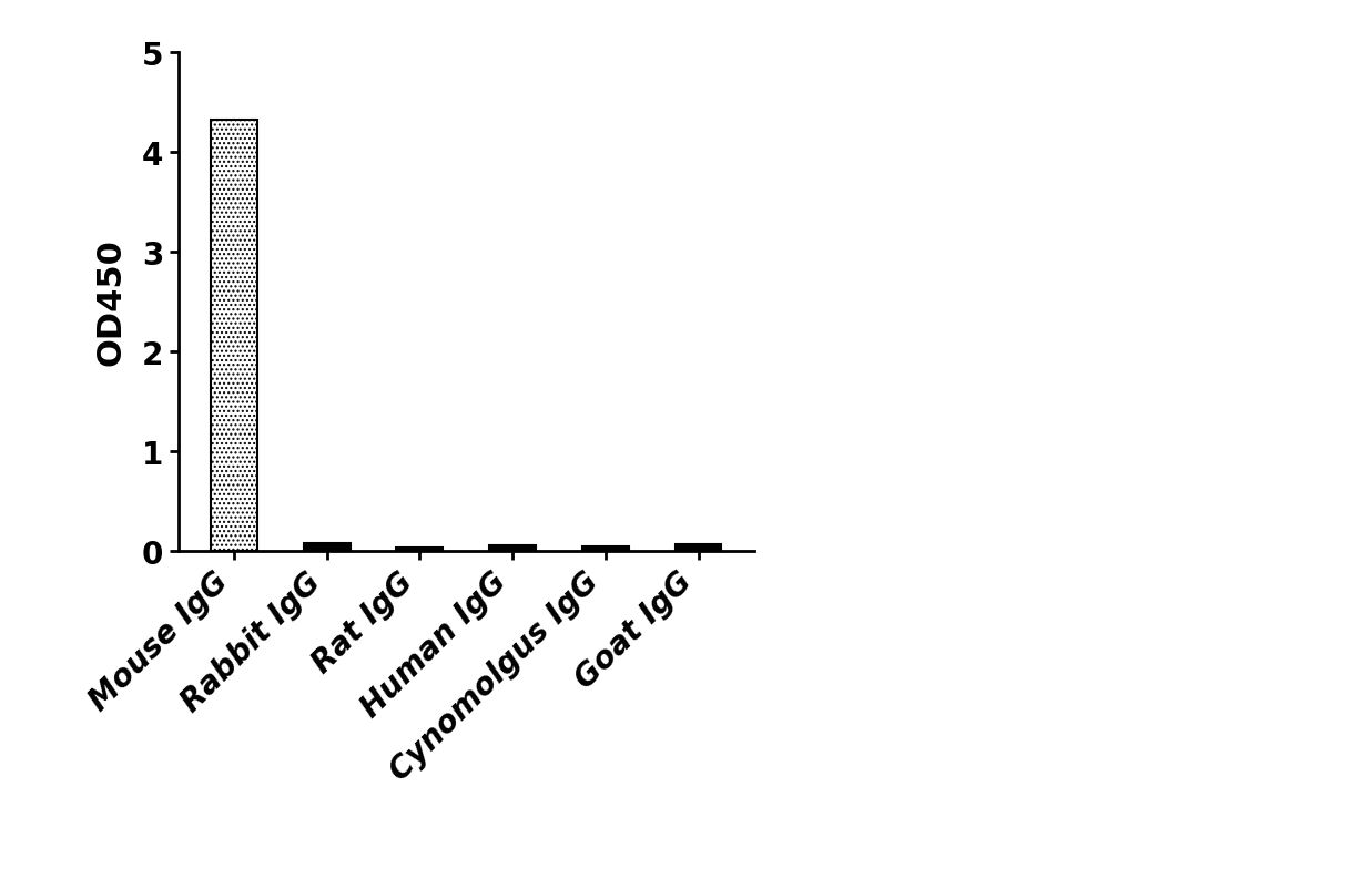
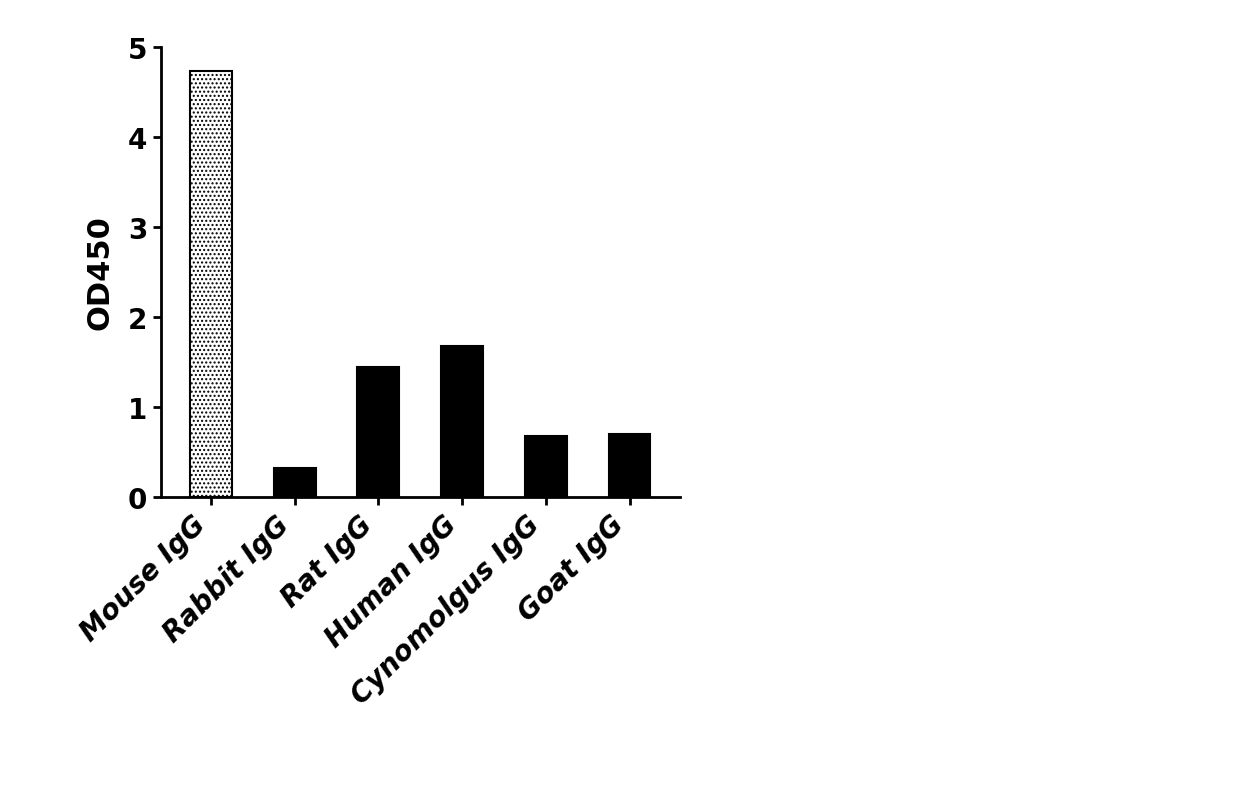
Mouse IgG: 4.32 -> 4.74
Rabbit IgG: 0.08 -> 0.32
Rat IgG: 0.03 -> 1.44
Human IgG: 0.05 -> 1.68
Cynomolgus IgG: 0.04 -> 0.68
Goat IgG: 0.07 -> 0.70
